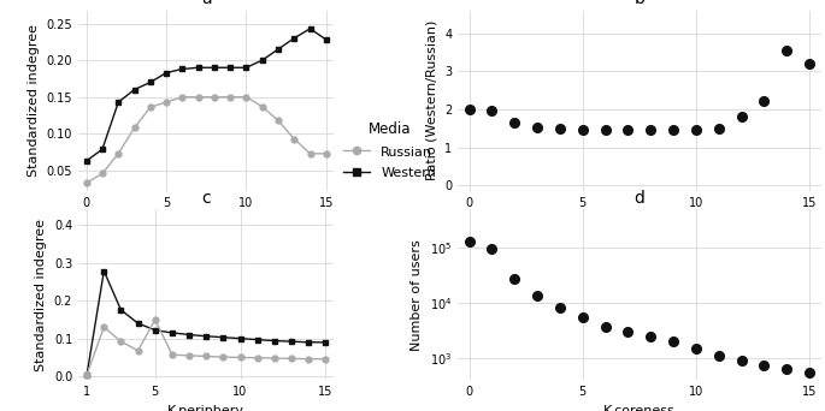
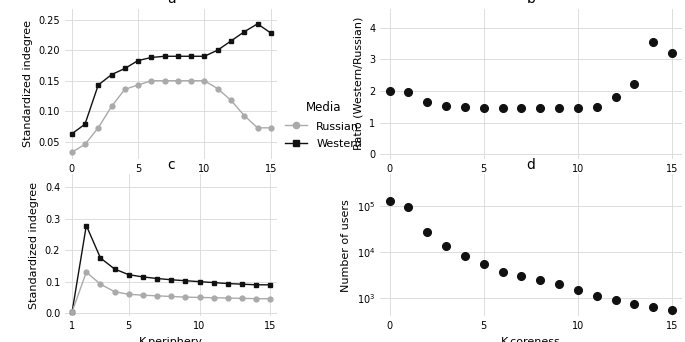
c/Russian/5: 0.150 -> 0.060
